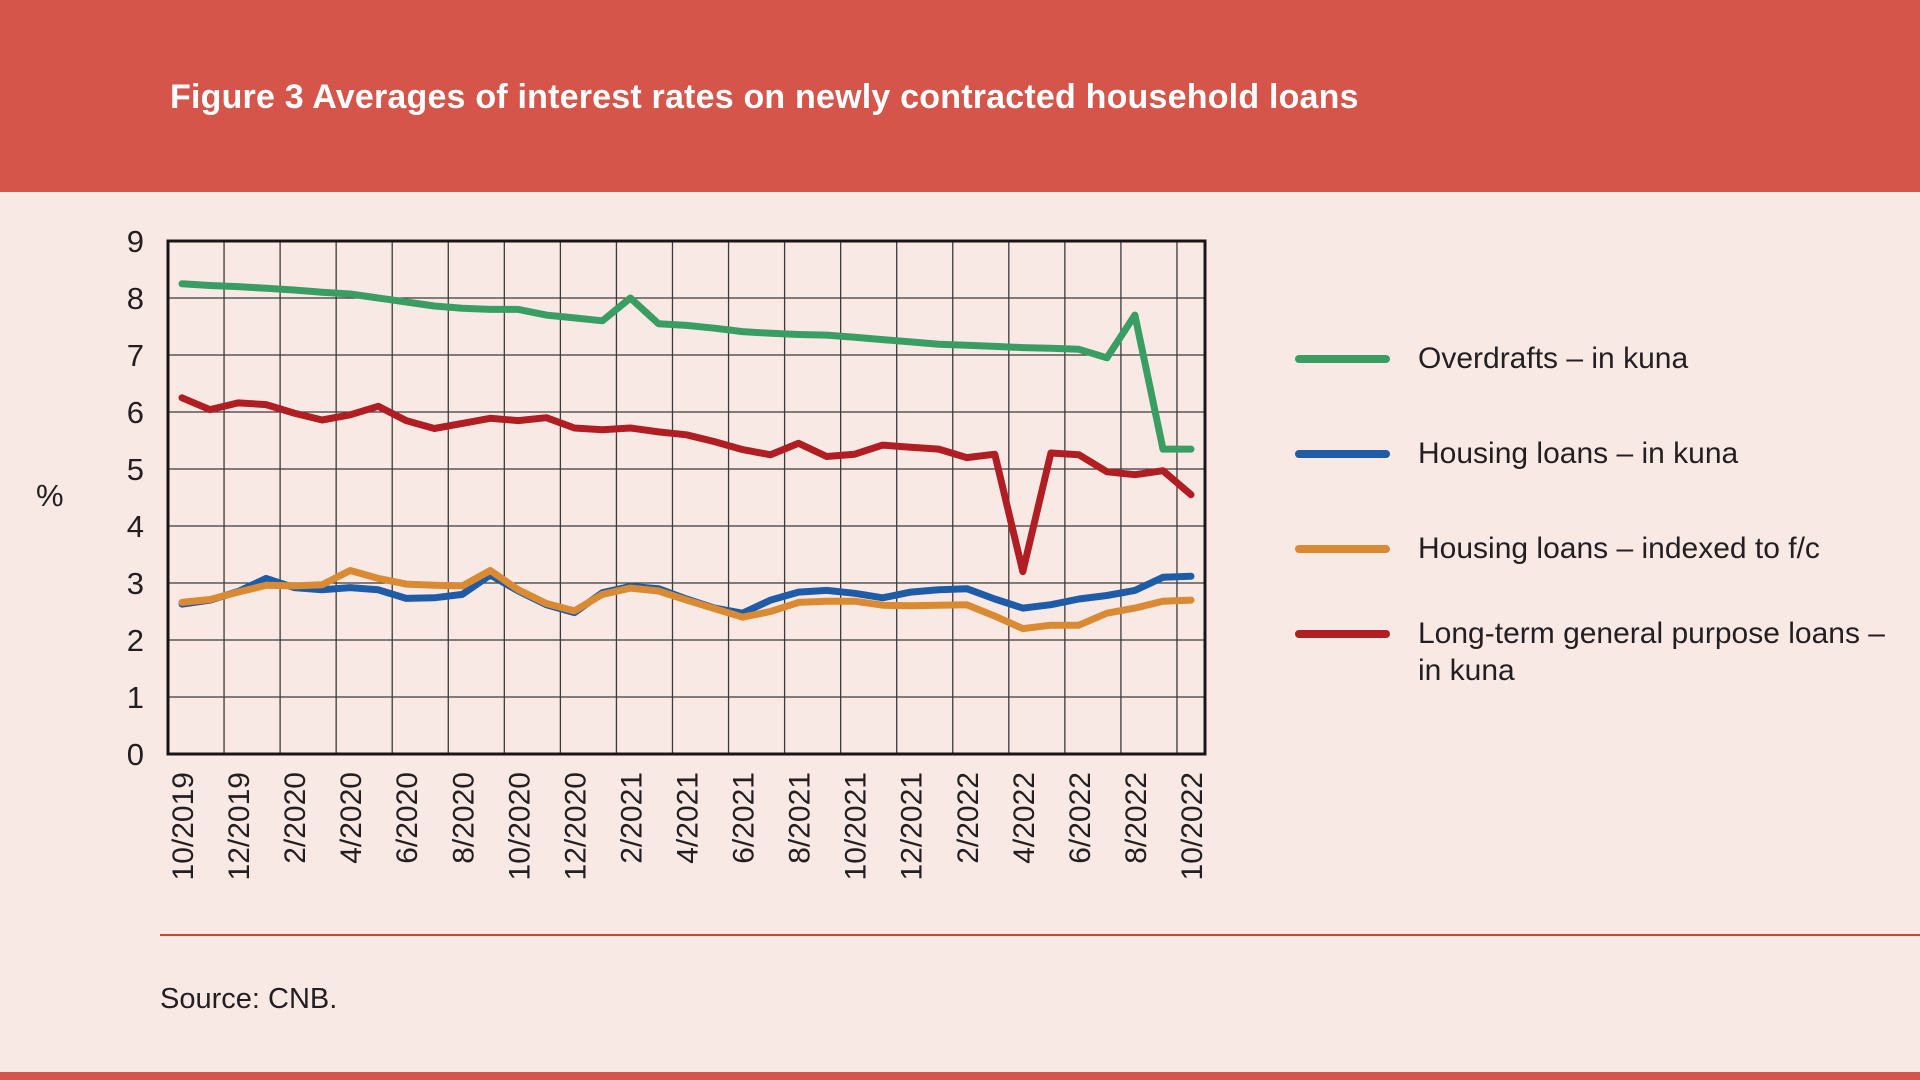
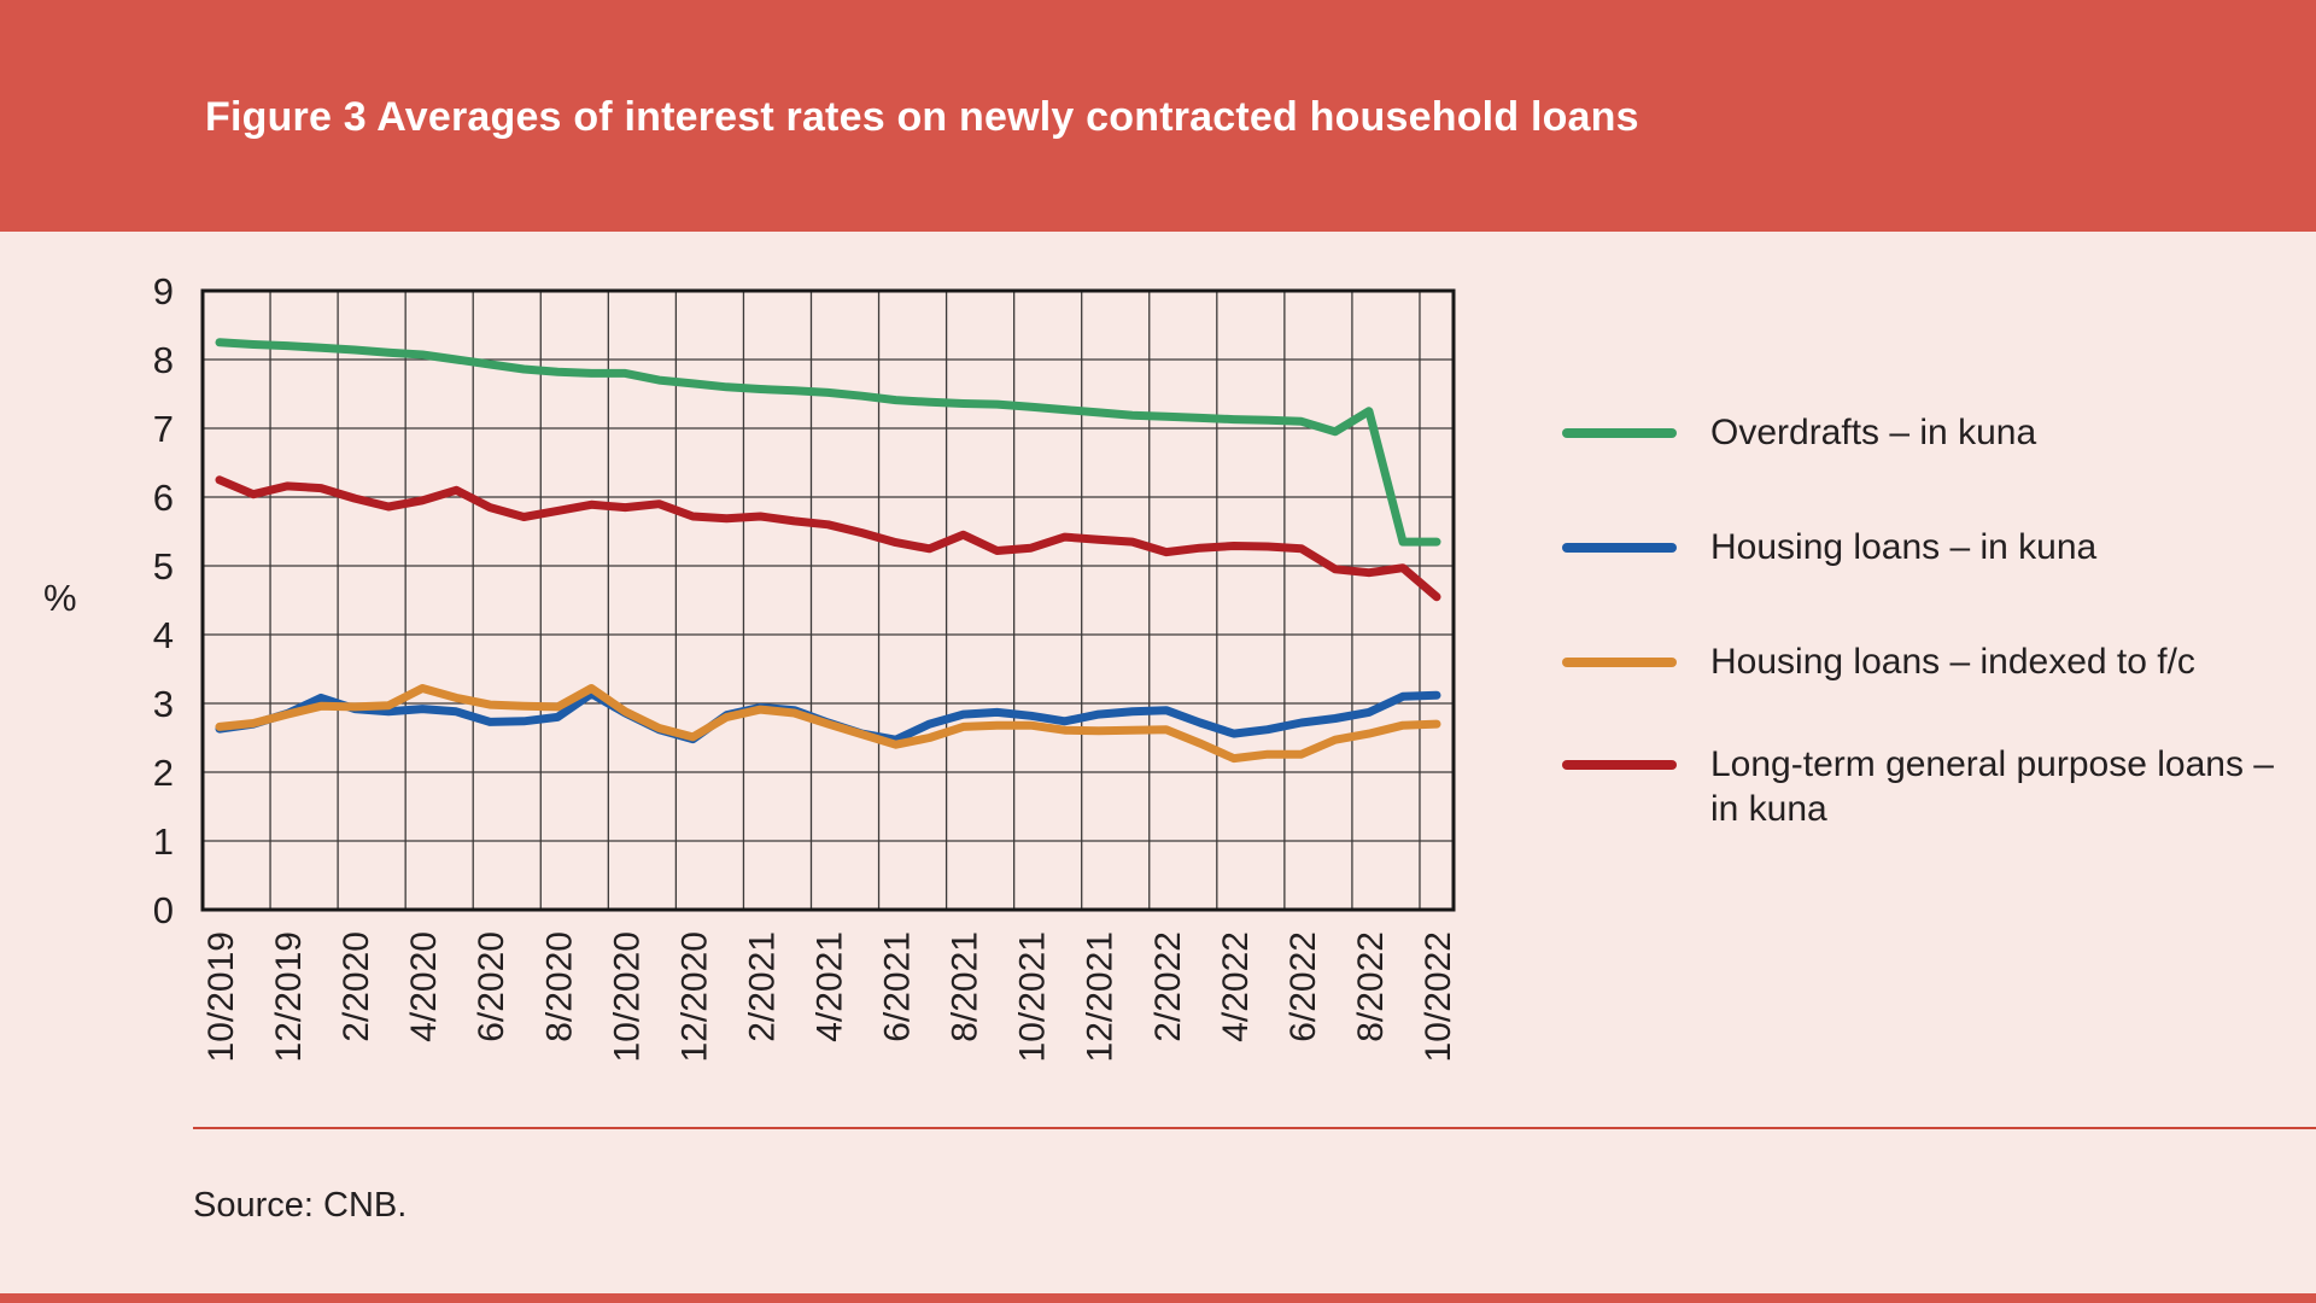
Overdrafts – in kuna/2/2021: 8.0 -> 7.6
Long-term general purpose loans – in kuna/4/2022: 3.2 -> 5.3
Overdrafts – in kuna/8/2022: 7.7 -> 7.2
